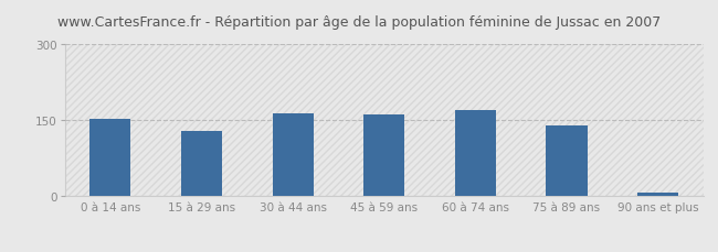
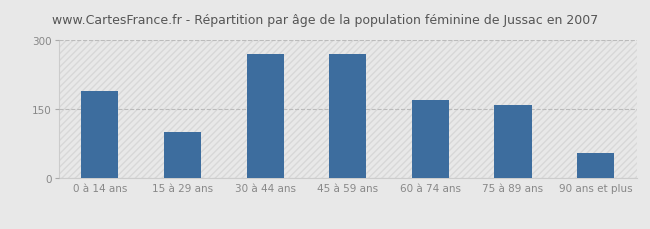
0 à 14 ans: 152 -> 190
15 à 29 ans: 130 -> 100
30 à 44 ans: 165 -> 270
45 à 59 ans: 162 -> 270
75 à 89 ans: 141 -> 160
90 ans et plus: 7 -> 55
